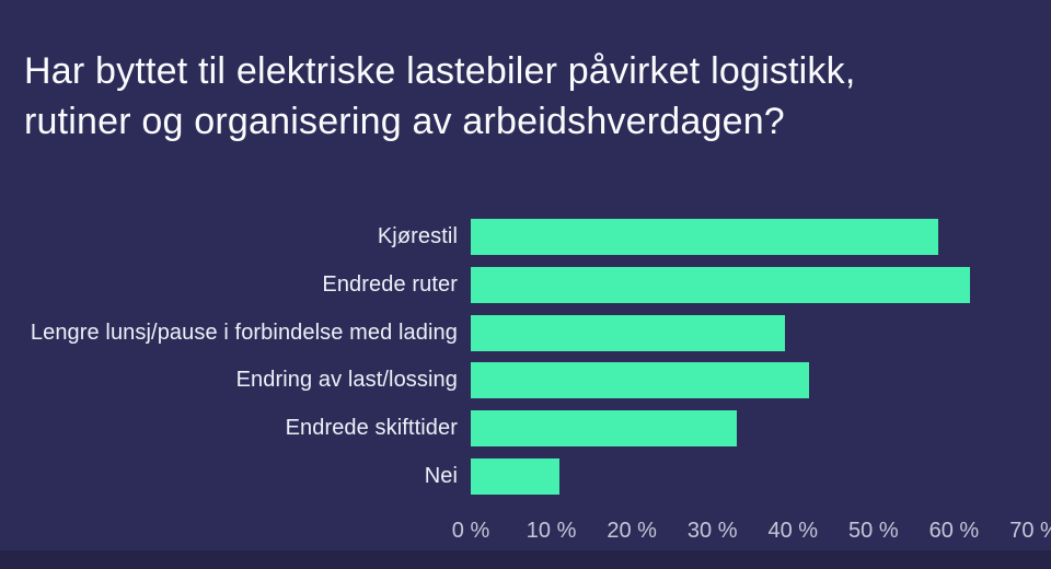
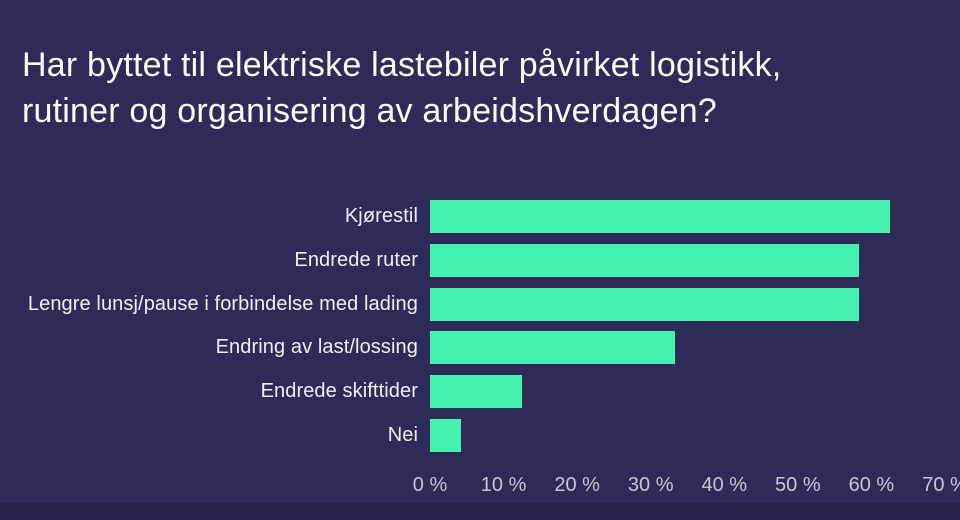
Kjørestil: 58% -> 62%
Endrede ruter: 62% -> 58%
Lengre lunsj/pause i forbindelse med lading: 39% -> 58%
Endring av last/lossing: 42% -> 33%
Endrede skifttider: 33% -> 12%
Nei: 11% -> 4%
